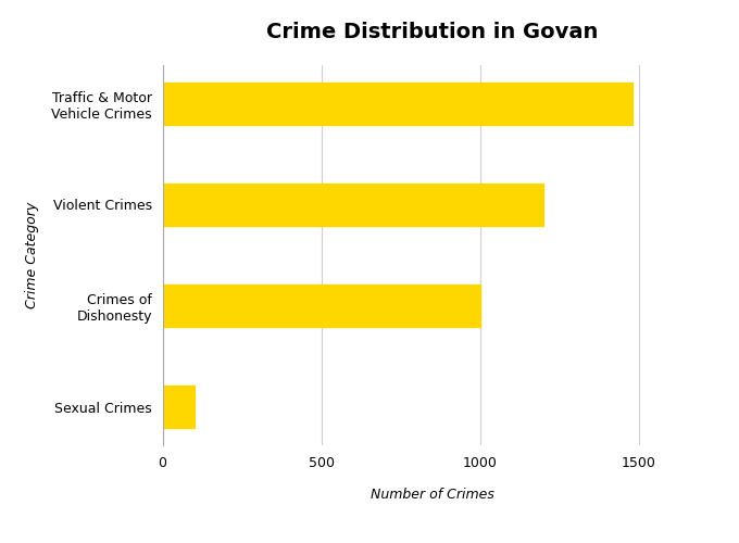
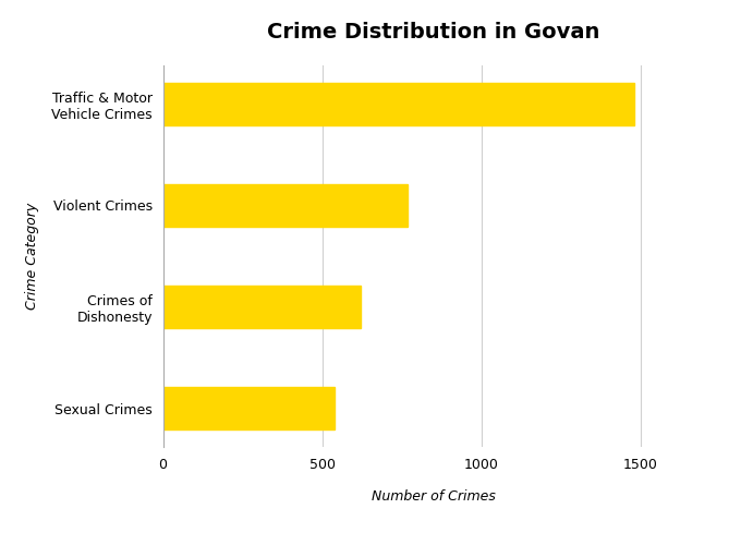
Violent Crimes: 1200 -> 770
Crimes of Dishonesty: 1000 -> 620
Sexual Crimes: 100 -> 540
